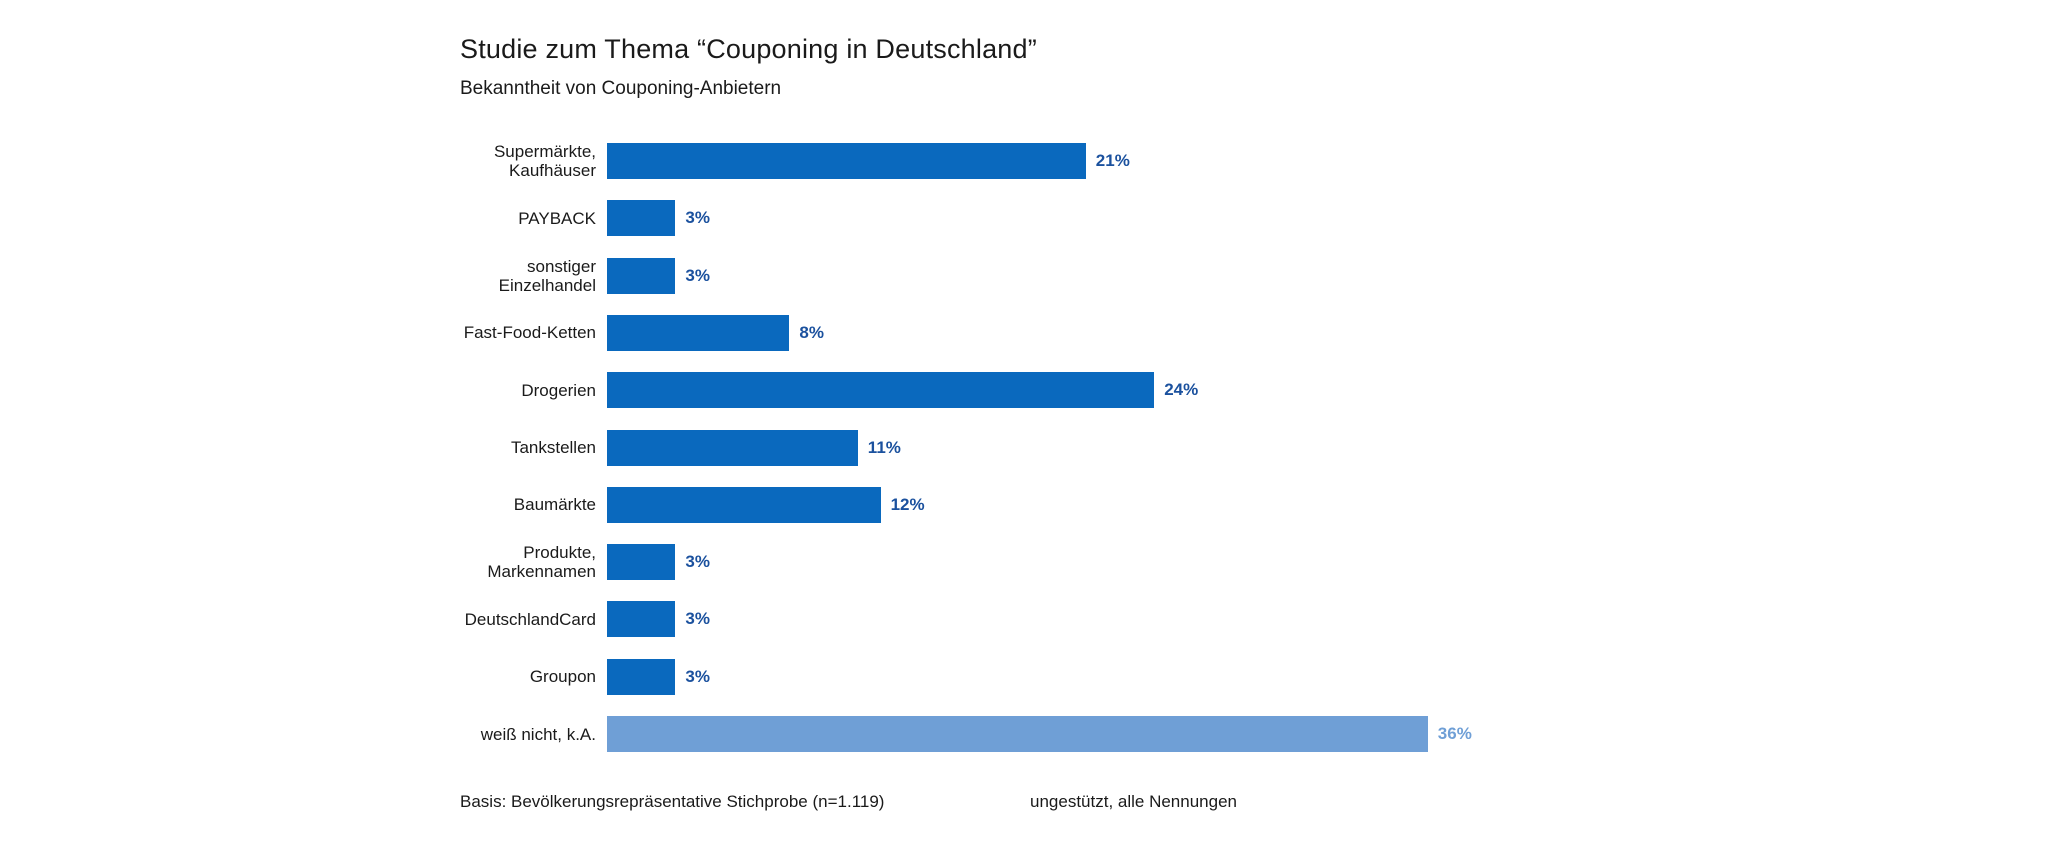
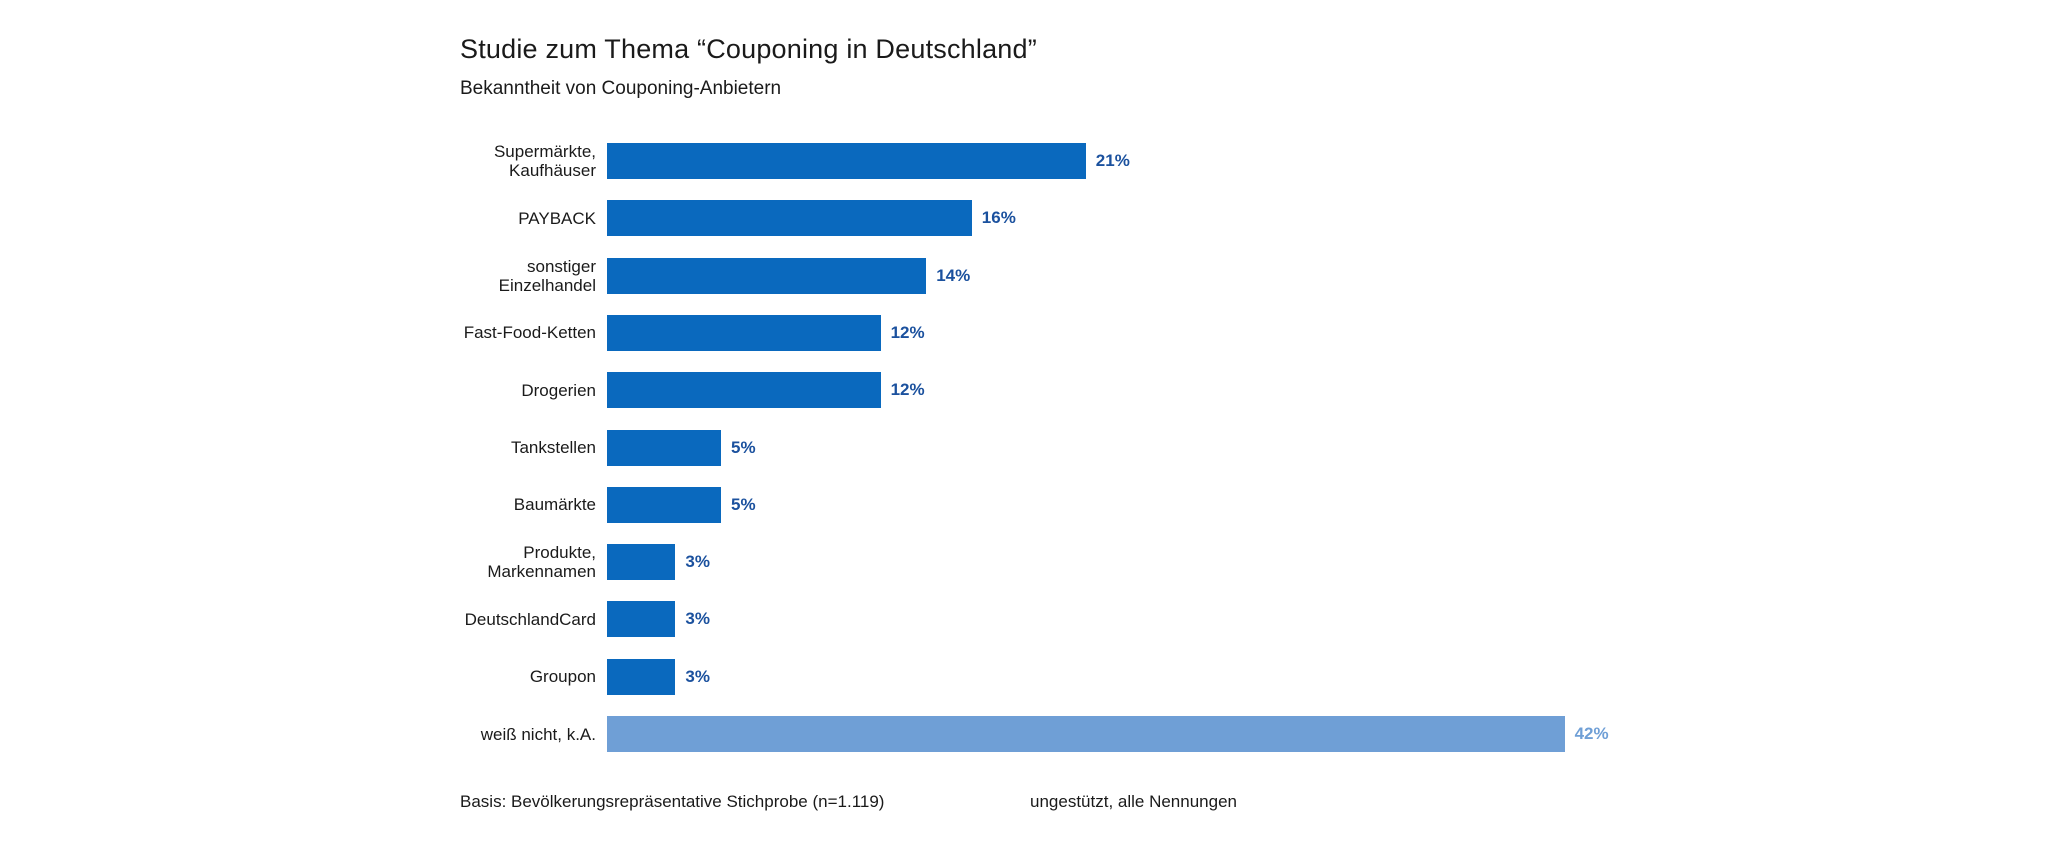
PAYBACK: 3% -> 16%
sonstiger Einzelhandel: 3% -> 14%
Fast-Food-Ketten: 8% -> 12%
Drogerien: 24% -> 12%
Tankstellen: 11% -> 5%
Baumärkte: 12% -> 5%
weiß nicht, k.A.: 36% -> 42%
